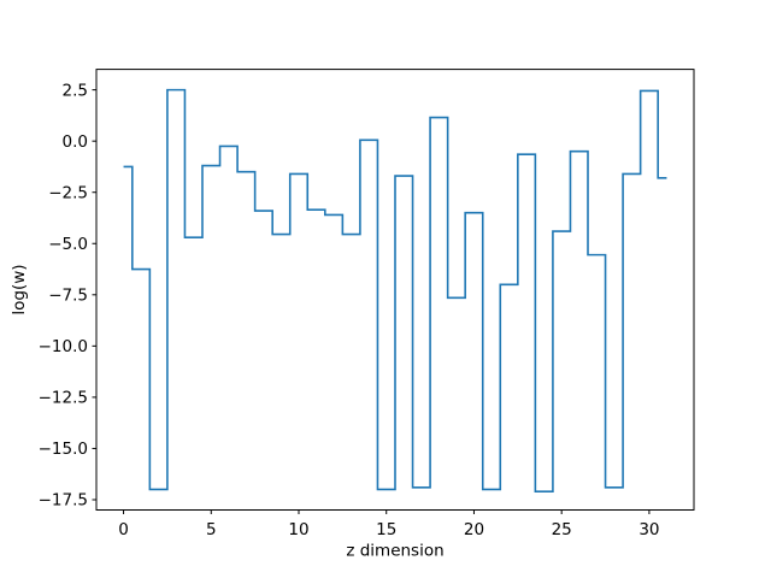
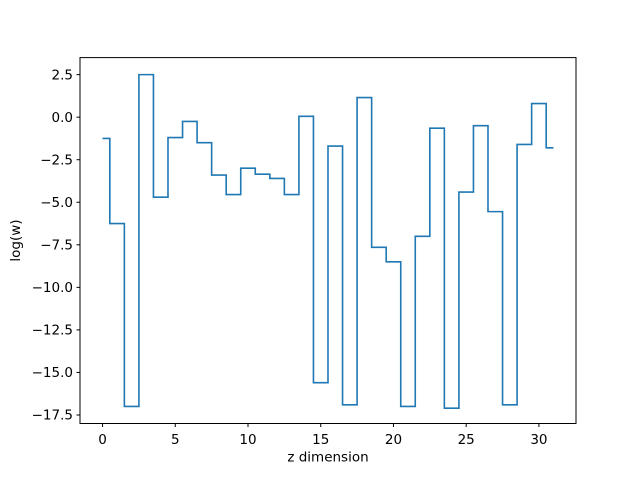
10: -1.6 -> -3.0
15: -17.0 -> -15.6
20: -3.5 -> -8.5
30: 2.5 -> 0.8
